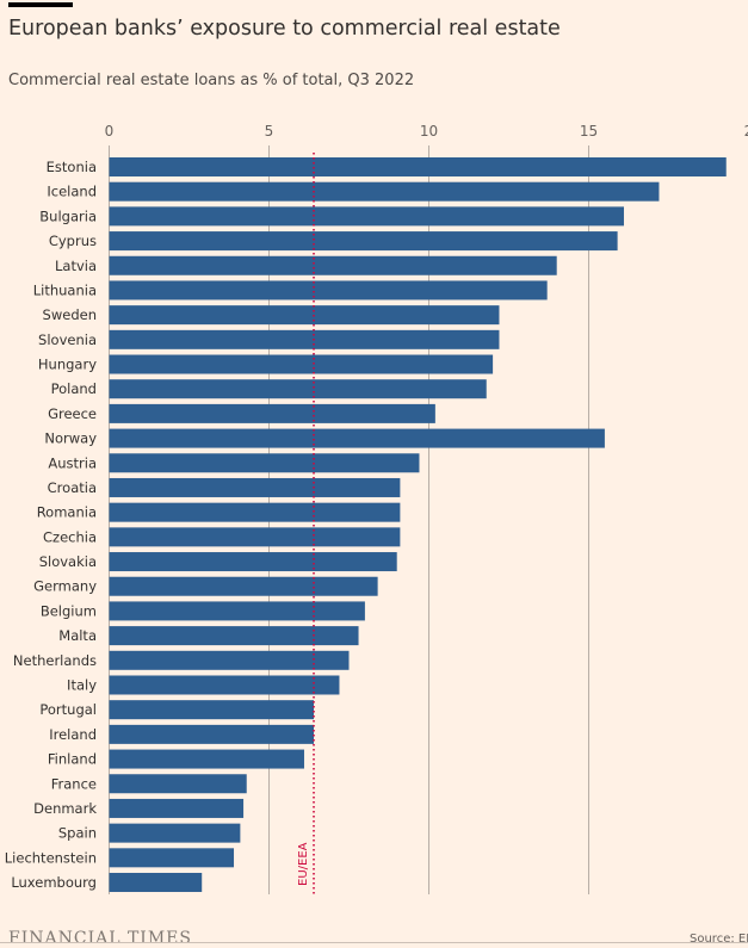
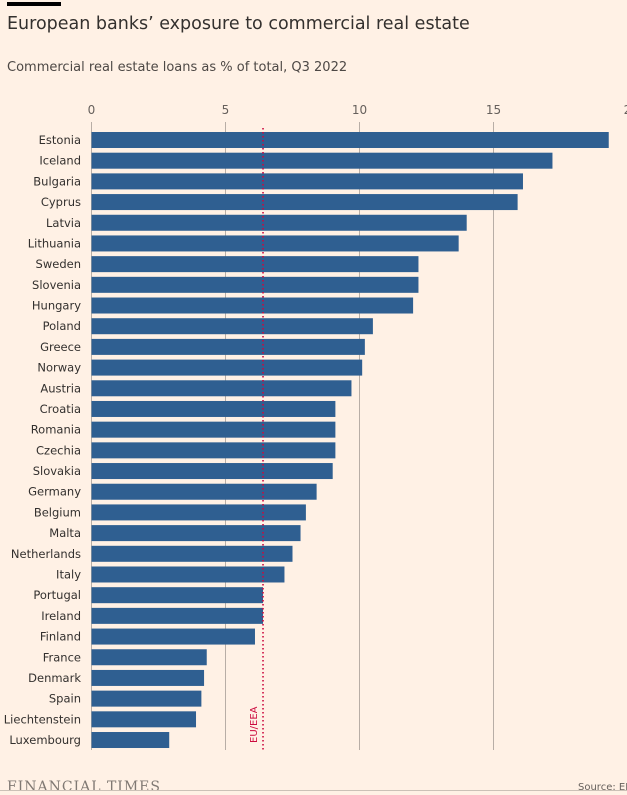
Poland: 11.8 -> 10.5
Norway: 15.5 -> 10.1
